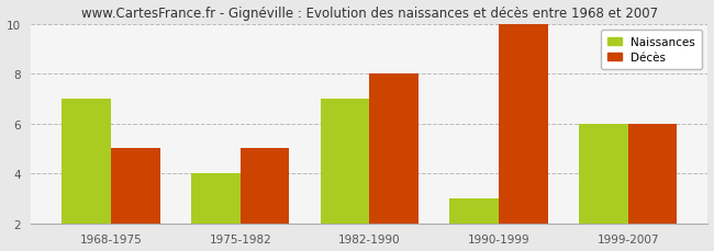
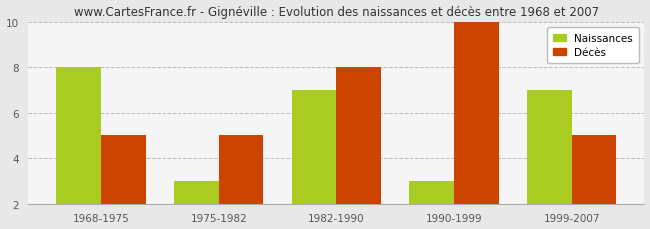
Naissances/1968-1975: 7 -> 8
Naissances/1975-1982: 4 -> 3
Naissances/1999-2007: 6 -> 7
Décès/1999-2007: 6 -> 5
